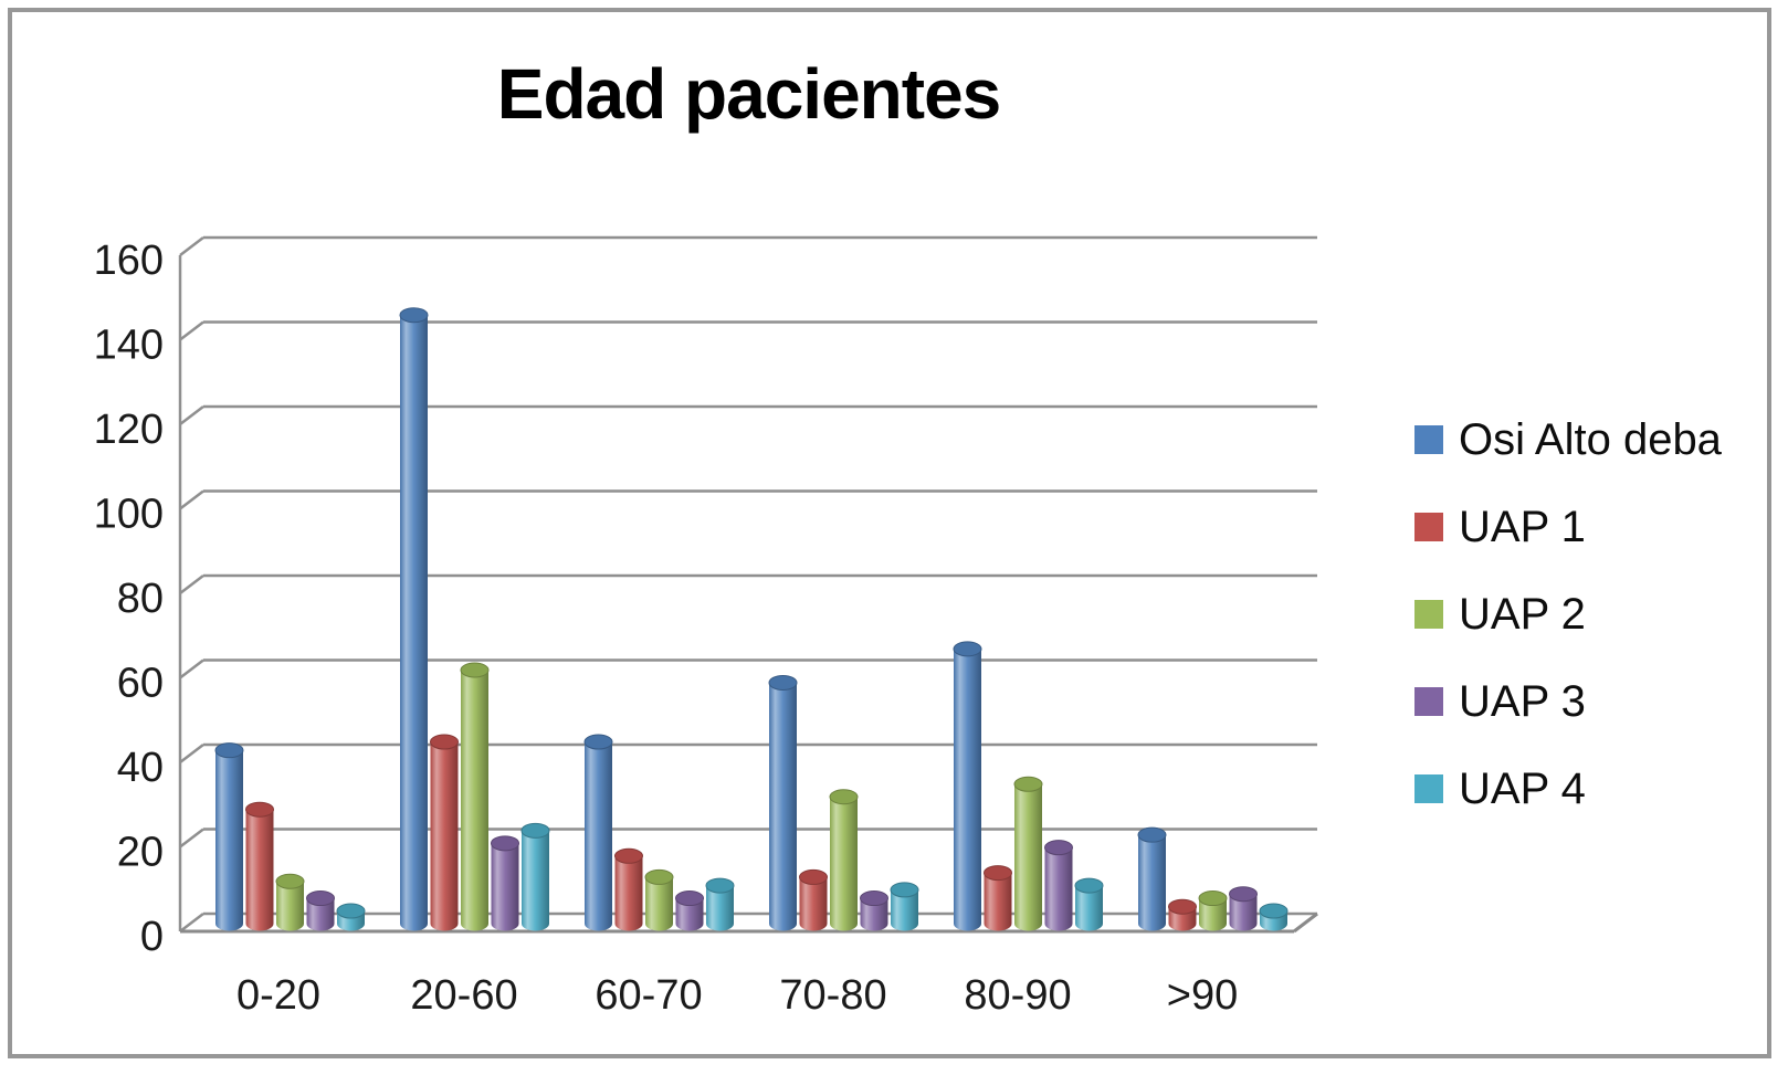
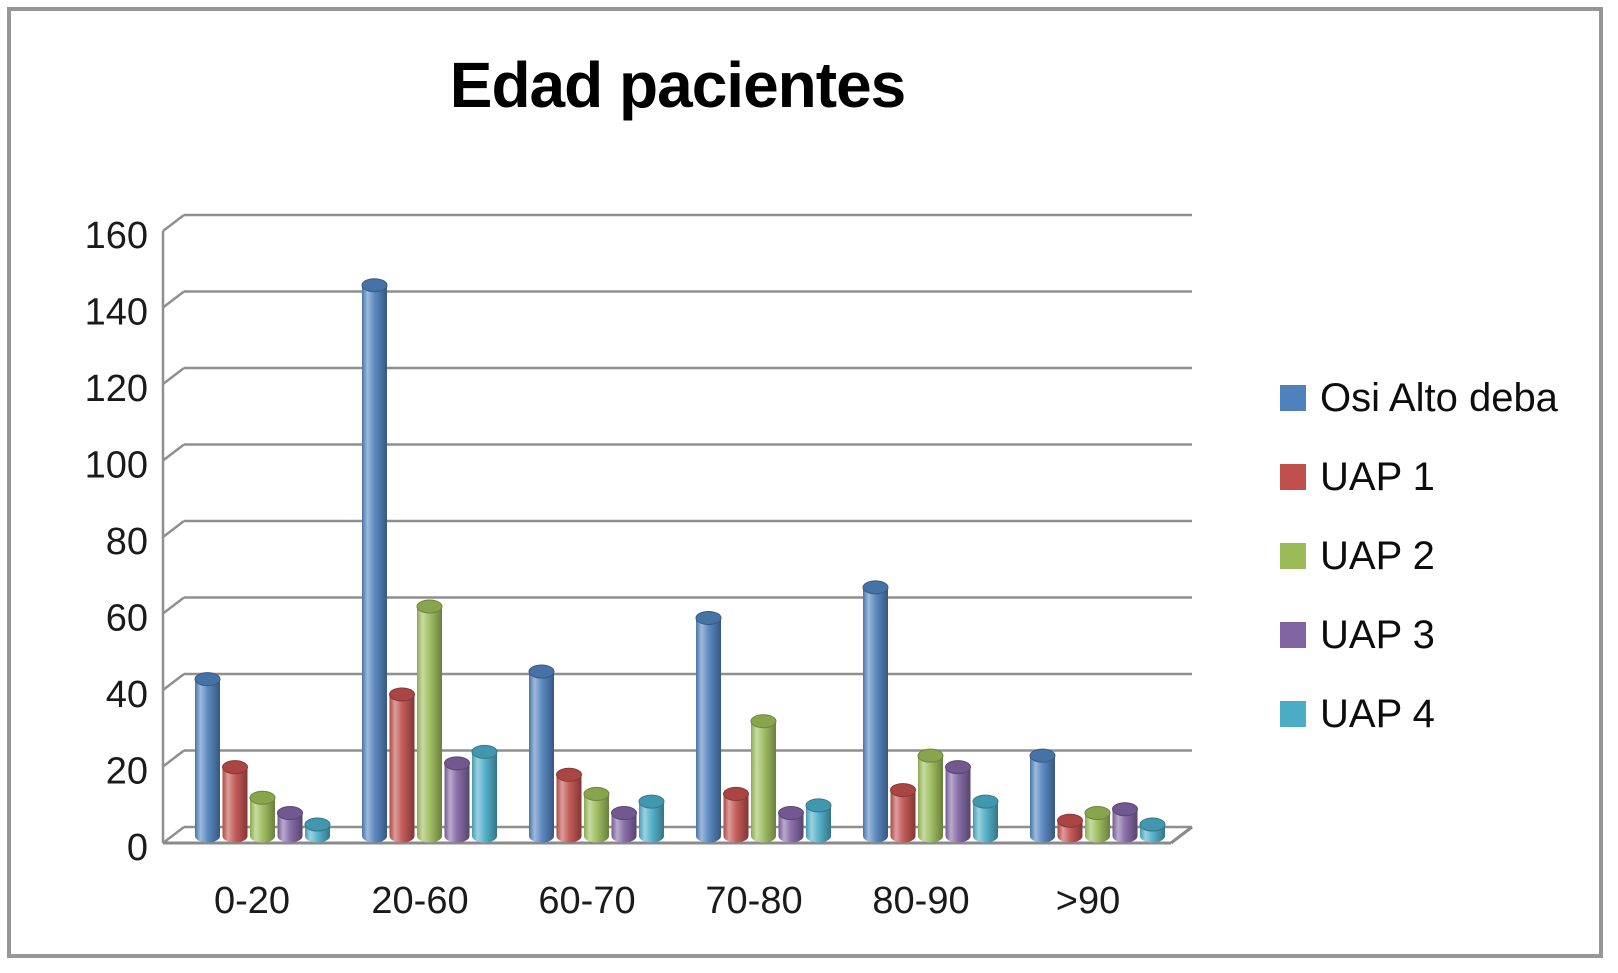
UAP 1/0-20: 27 -> 18
UAP 1/20-60: 43 -> 37
UAP 2/80-90: 33 -> 21
